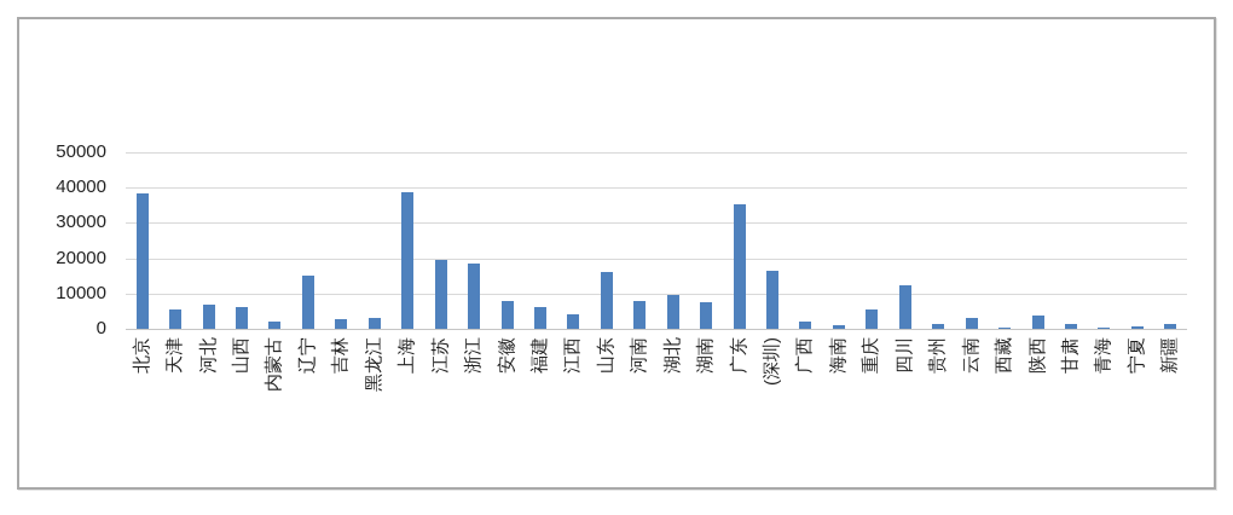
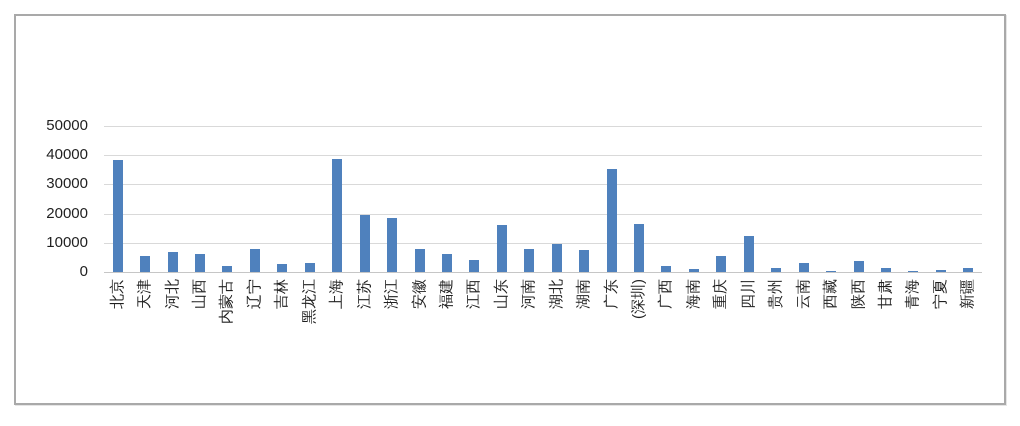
辽宁: 15000 -> 8000
